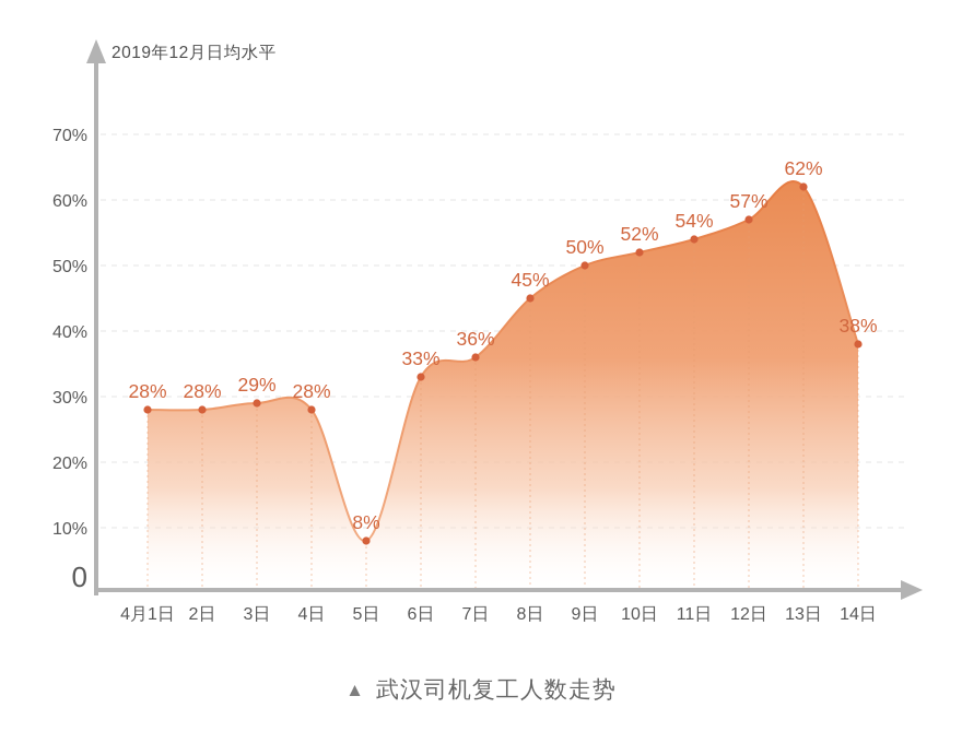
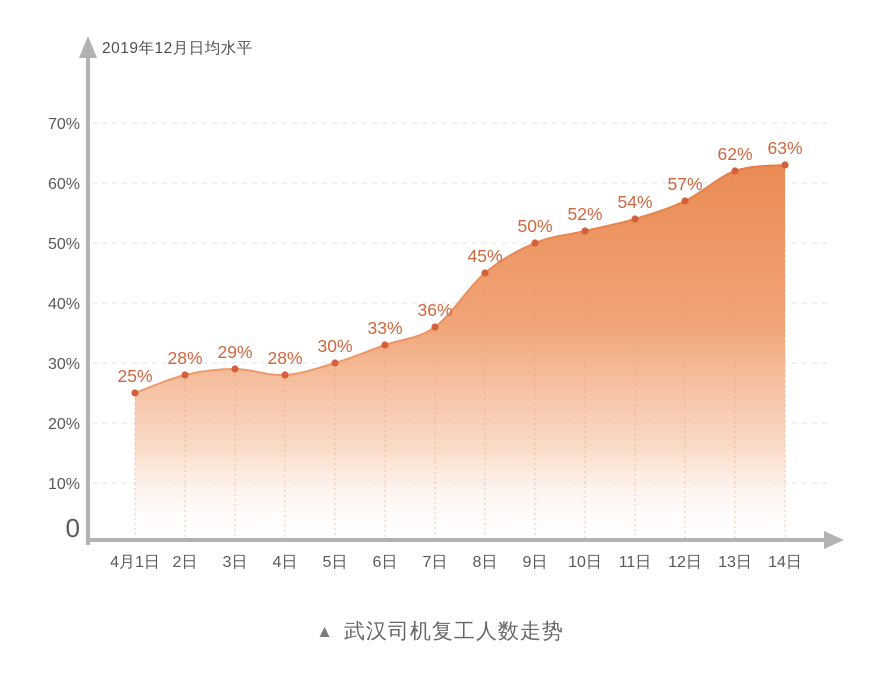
4月1日: 28% -> 25%
5日: 8% -> 30%
14日: 38% -> 63%
